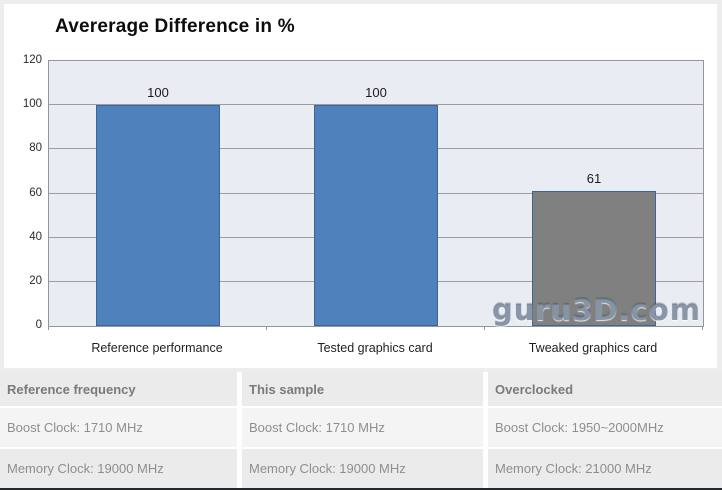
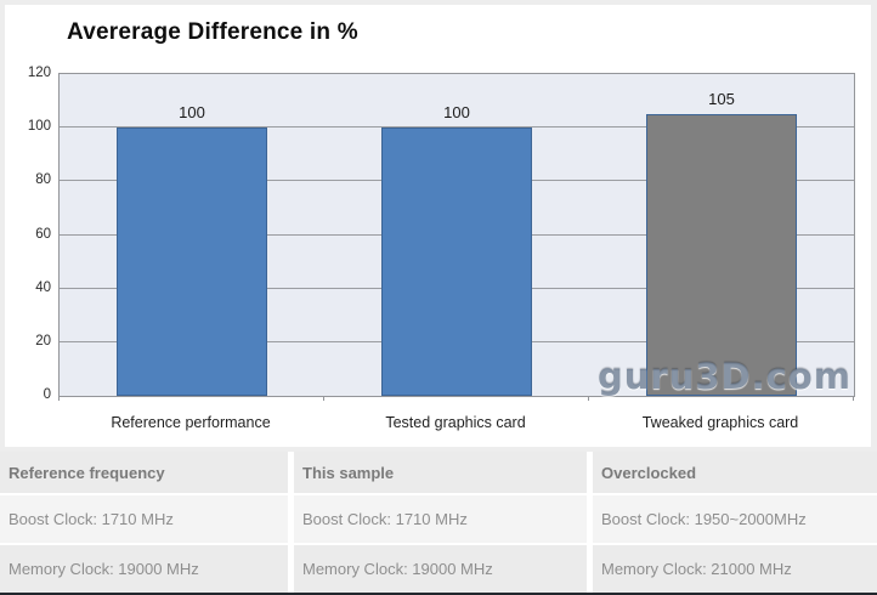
Tweaked graphics card: 61 -> 105
